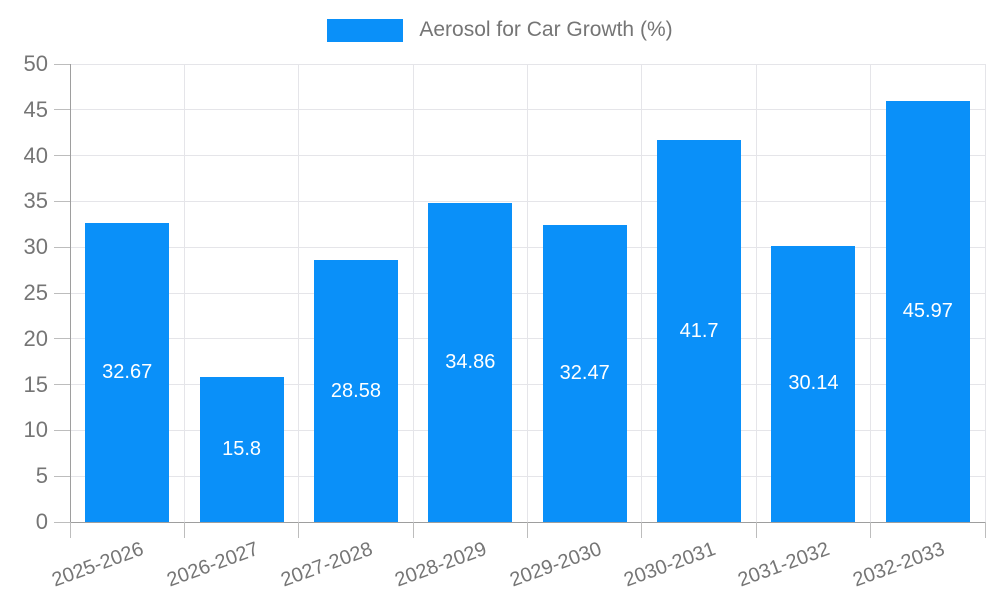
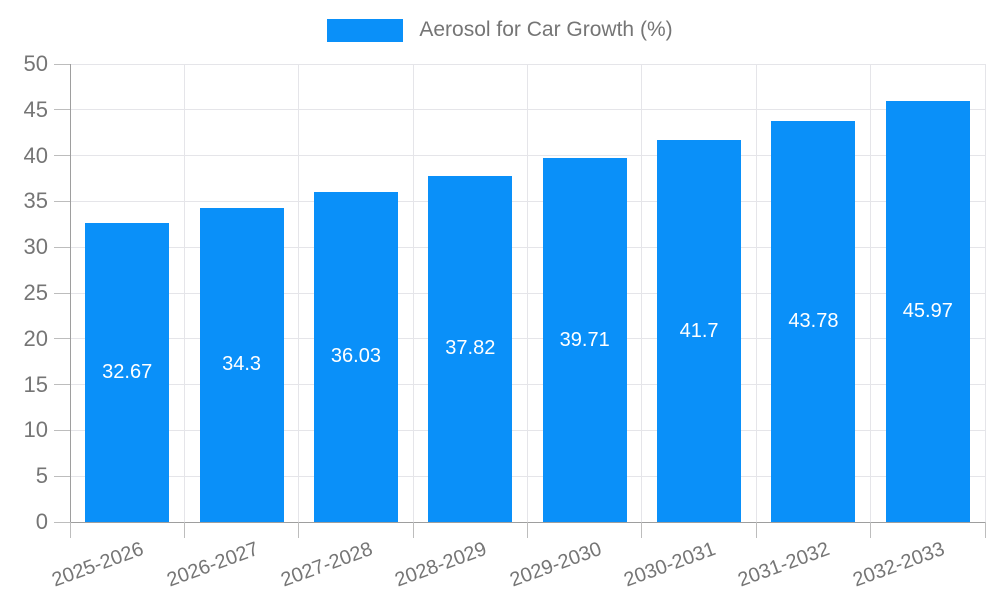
2026-2027: 15.8 -> 34.3
2027-2028: 28.58 -> 36.03
2028-2029: 34.86 -> 37.82
2029-2030: 32.47 -> 39.71
2031-2032: 30.14 -> 43.78
